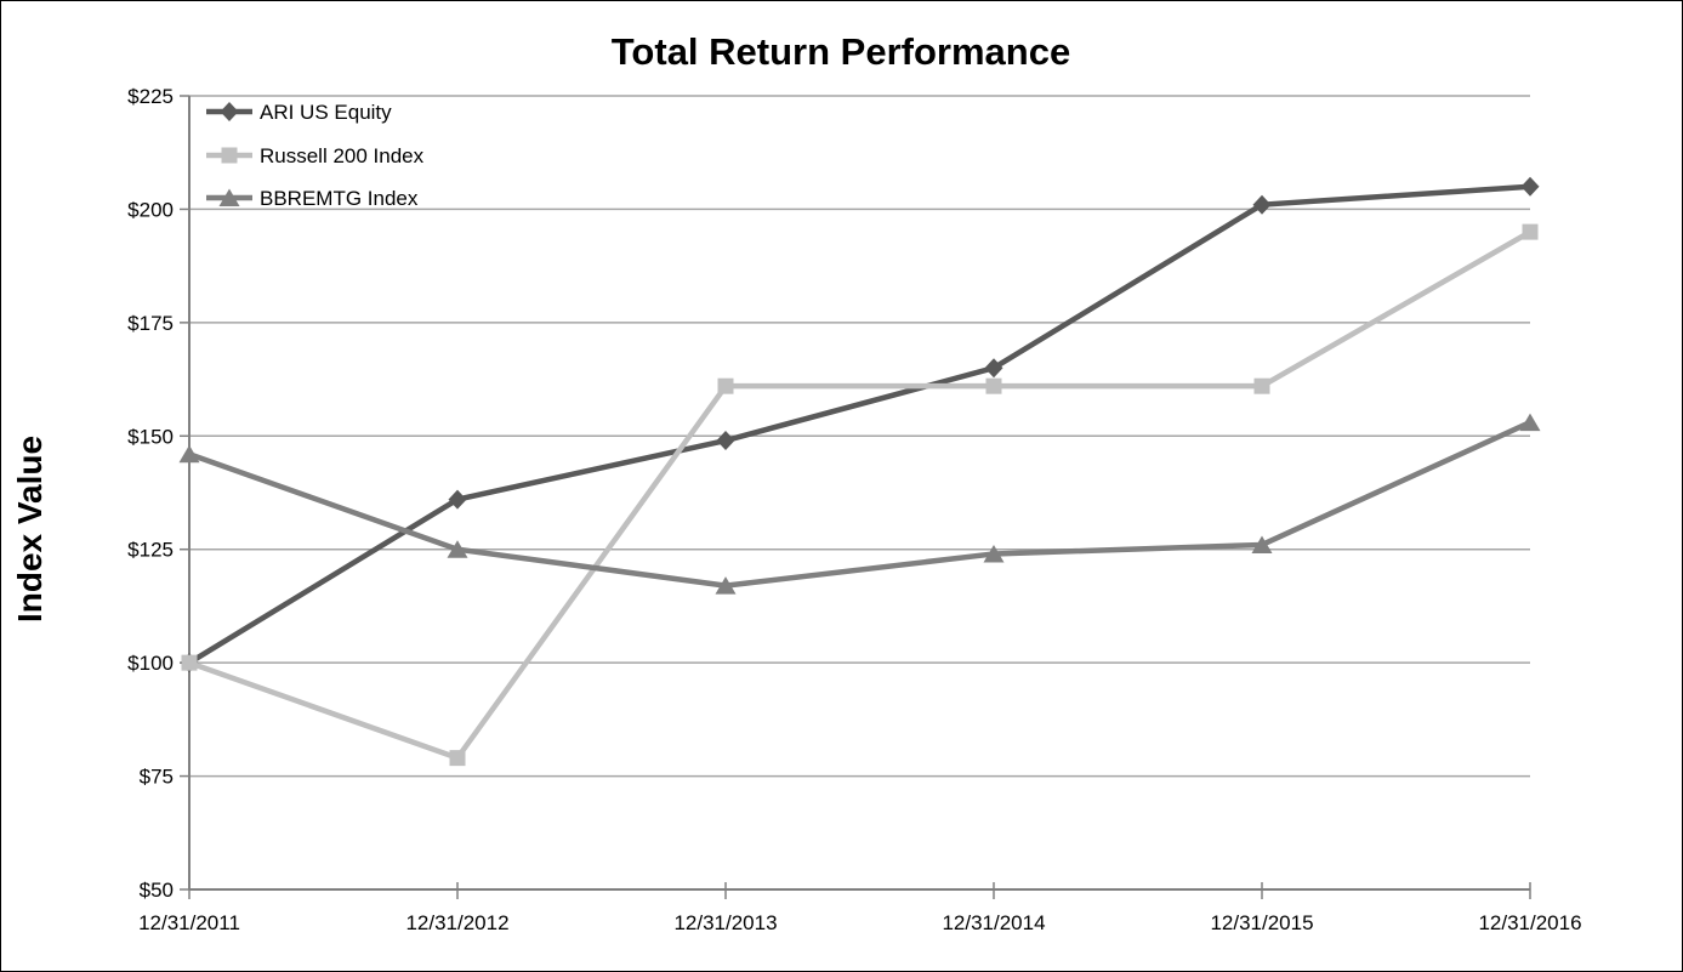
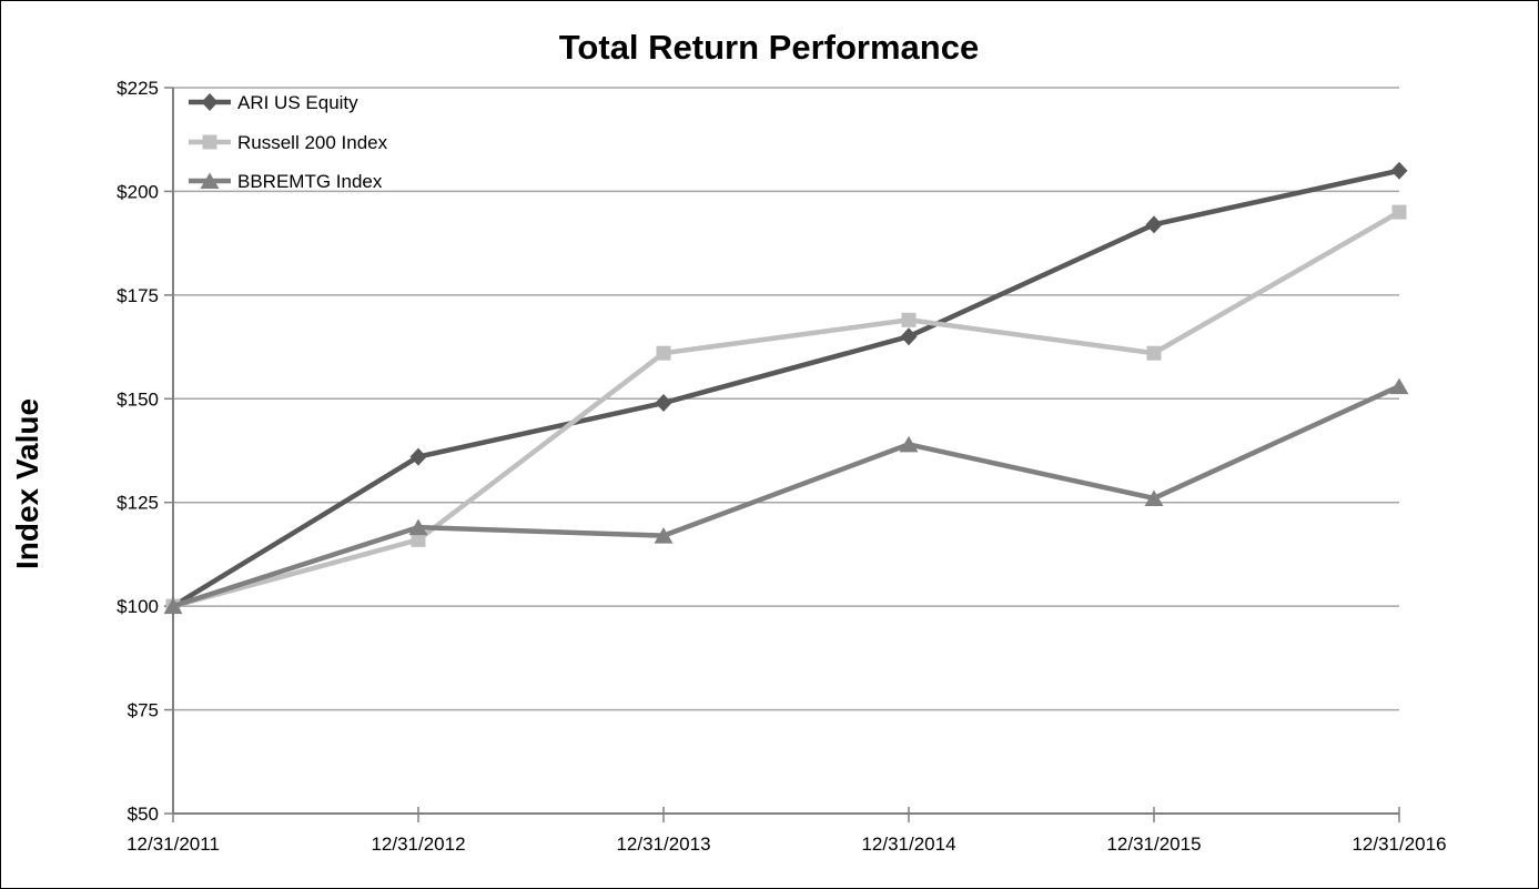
BBREMTG Index/12/31/2011: $146 -> $100
Russell 200 Index/12/31/2012: $79 -> $116
BBREMTG Index/12/31/2012: $125 -> $119
Russell 200 Index/12/31/2014: $161 -> $169
BBREMTG Index/12/31/2014: $124 -> $139
ARI US Equity/12/31/2015: $201 -> $192
